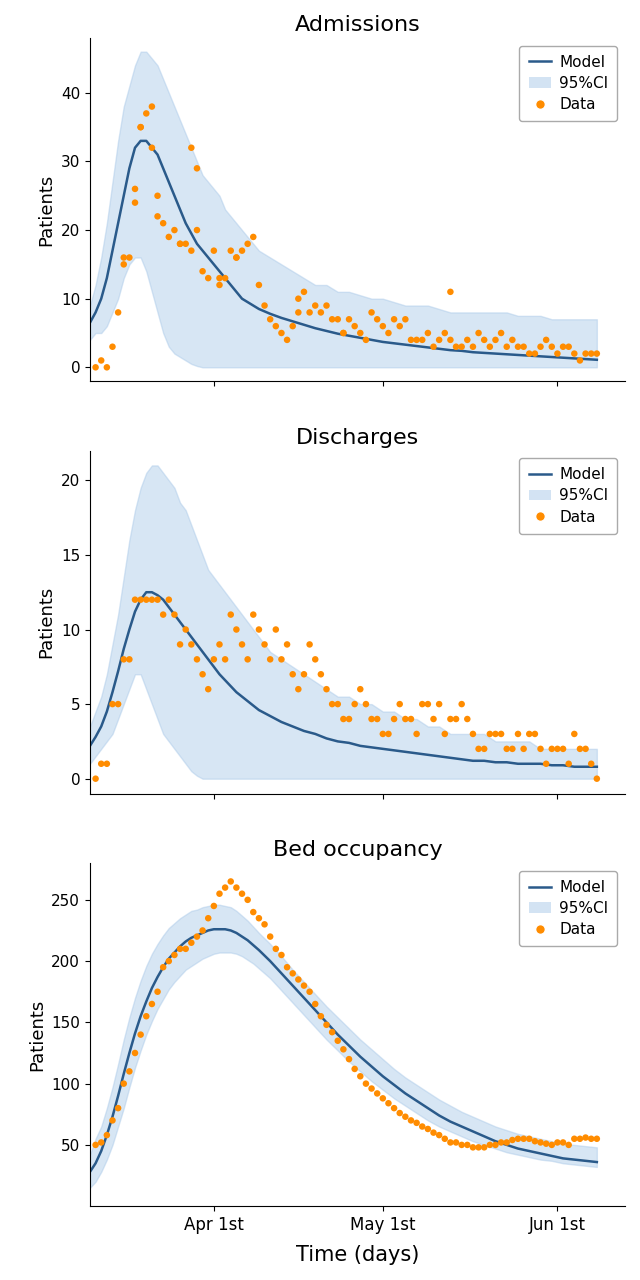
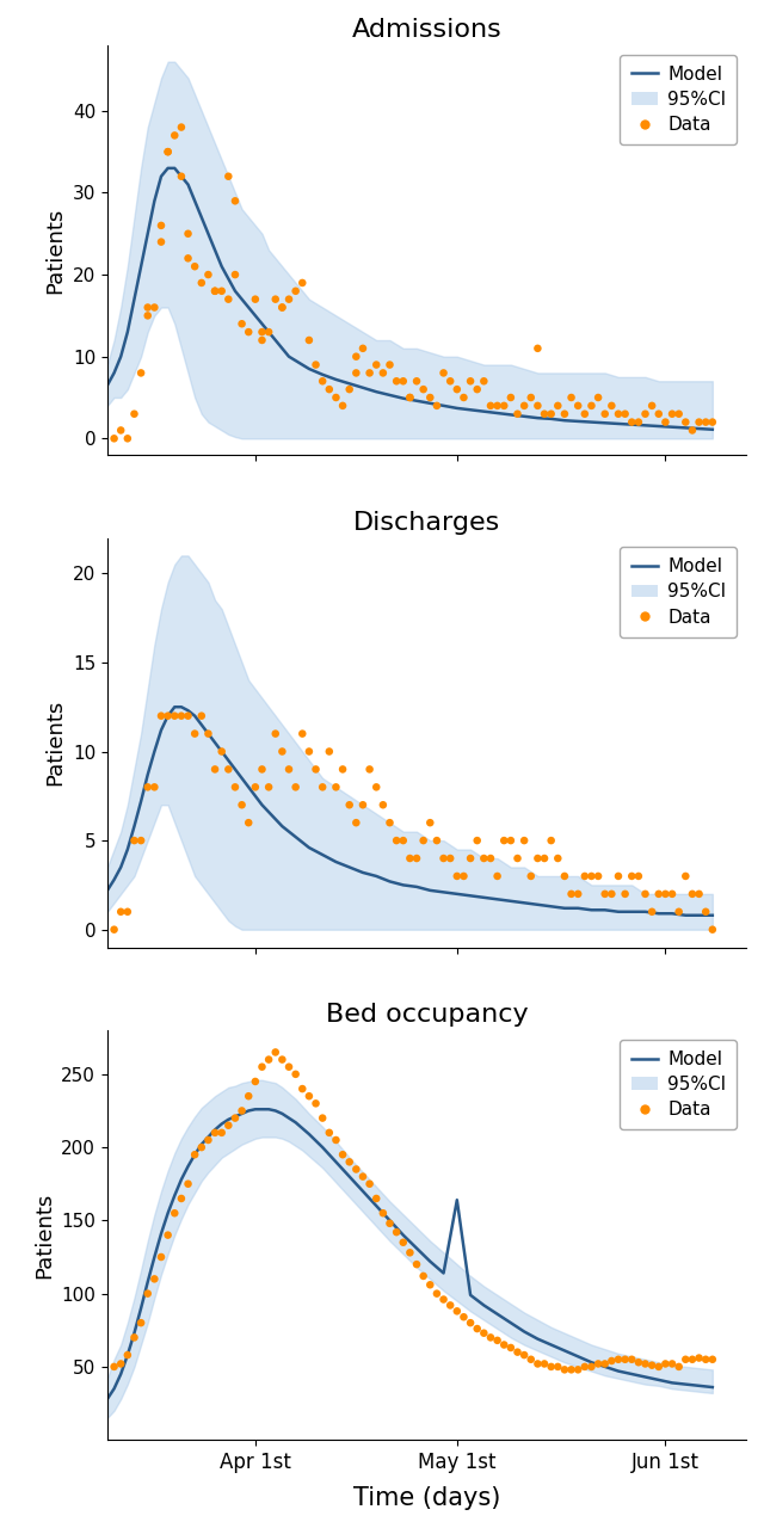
Bed occupancy/Model/May 1st: 106 -> 164
